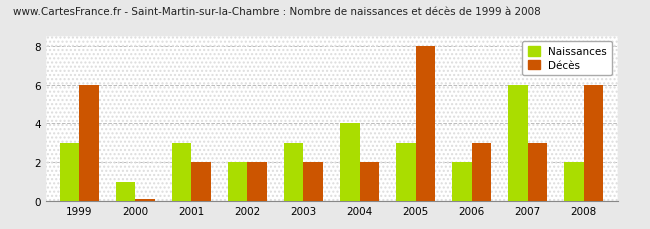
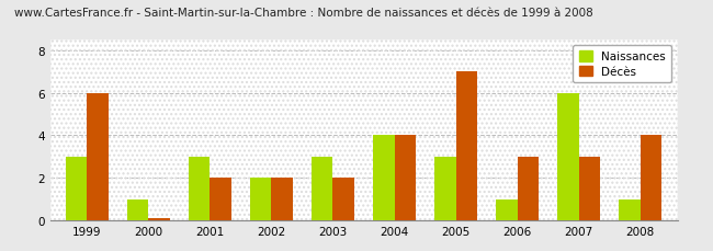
Décès/2004: 2.0 -> 4.0
Décès/2005: 8.0 -> 7.0
Naissances/2006: 2 -> 1
Naissances/2008: 2 -> 1
Décès/2008: 6.0 -> 4.0
